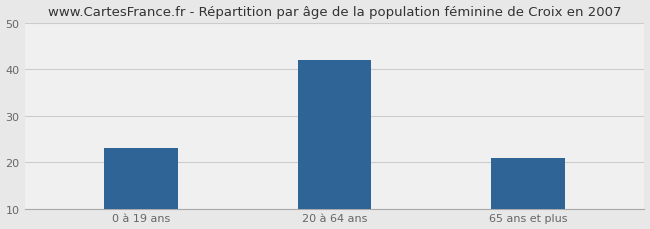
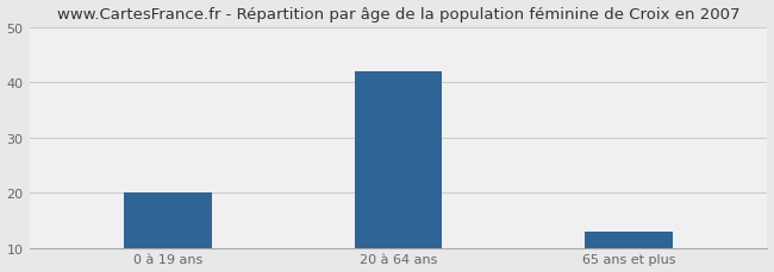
0 à 19 ans: 23 -> 20
65 ans et plus: 21 -> 13
